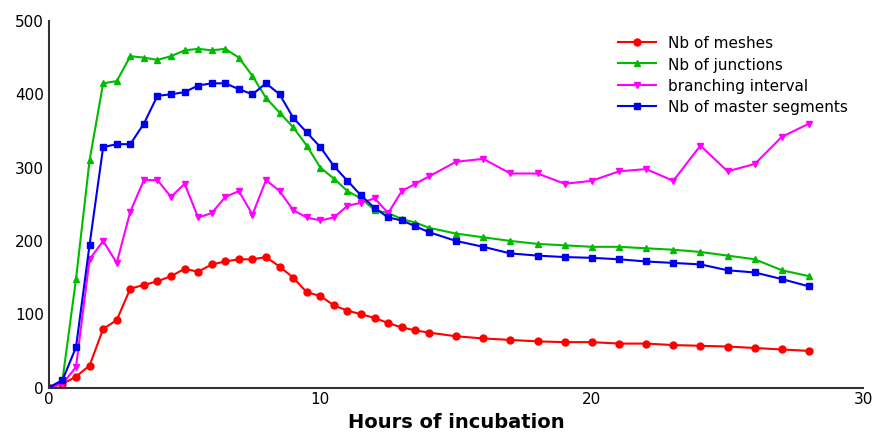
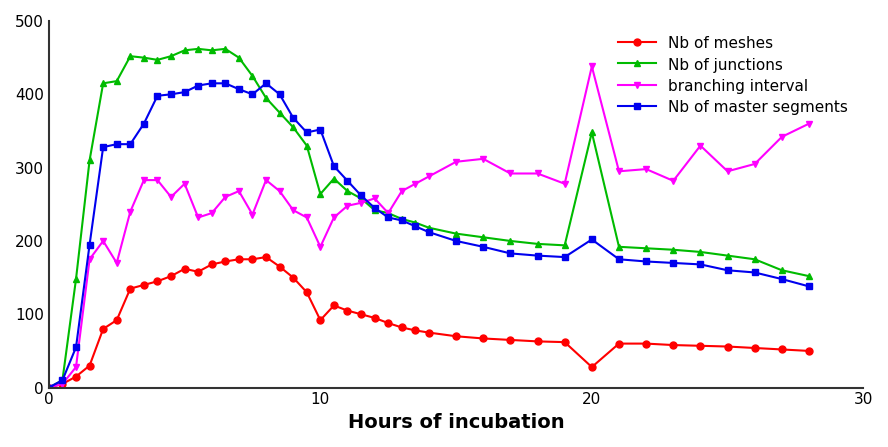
Nb of meshes/10: 125 -> 92
Nb of junctions/10: 300 -> 264
branching interval/10: 228 -> 192
Nb of master segments/10: 328 -> 352
Nb of meshes/20: 62 -> 28
Nb of junctions/20: 192 -> 348
branching interval/20: 282 -> 438
Nb of master segments/20: 177 -> 202
